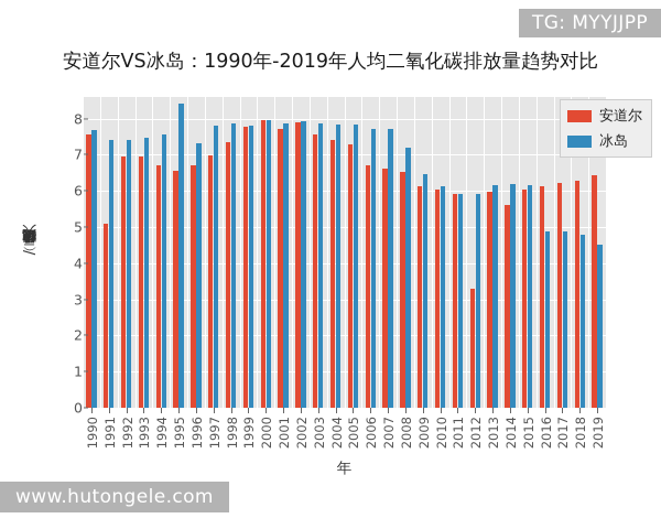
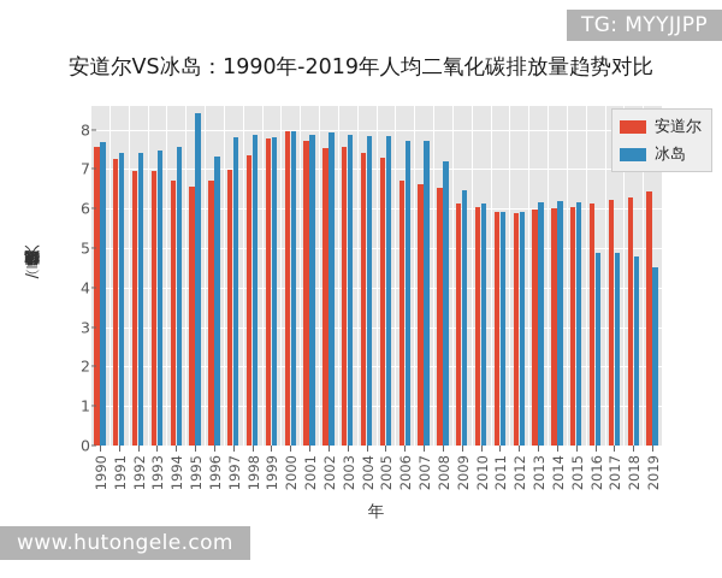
安道尔/1991: 5.1 -> 7.2
安道尔/2002: 7.9 -> 7.5
安道尔/2012: 3.3 -> 5.9
安道尔/2014: 5.6 -> 6.0
